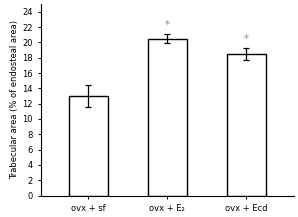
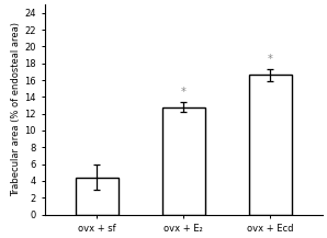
ovx + sf: 13.0 -> 4.4
ovx + E₂: 20.5 -> 12.8
ovx + Ecd: 18.5 -> 16.6
